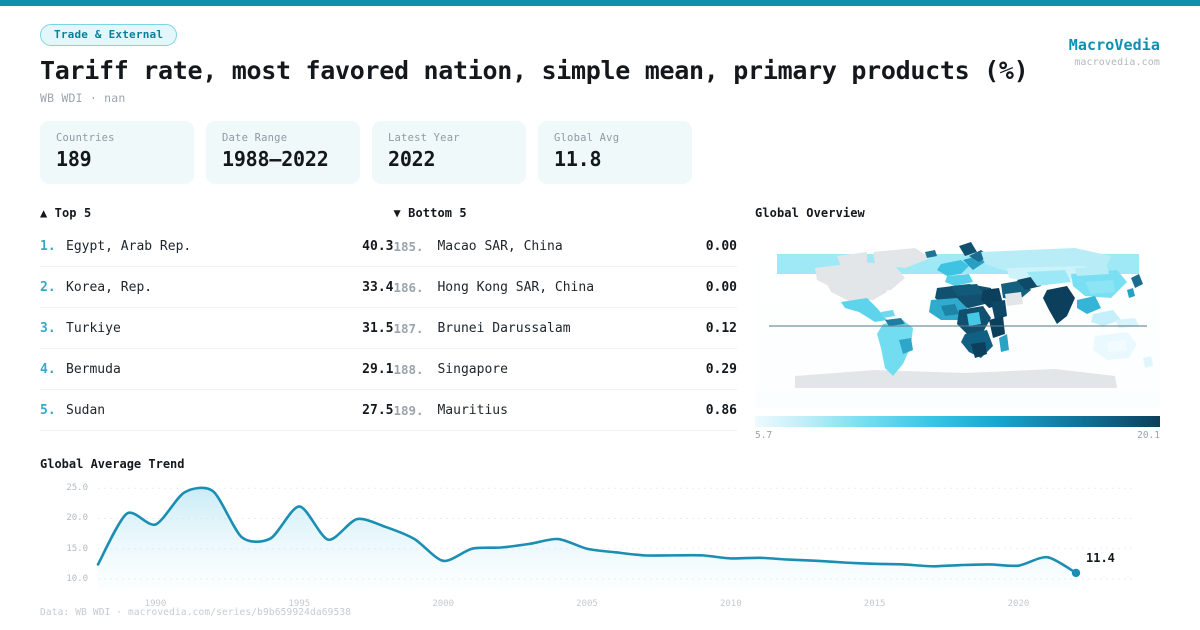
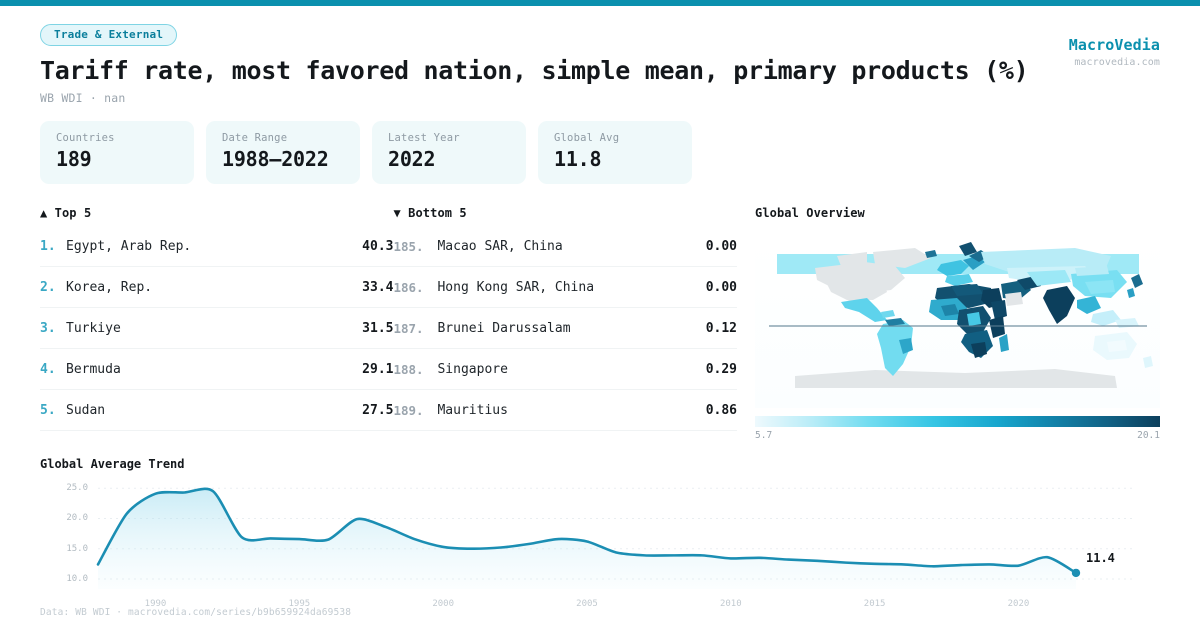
1990: 19 -> 24
1995: 22 -> 17
2000: 13 -> 15
2005: 15 -> 16
